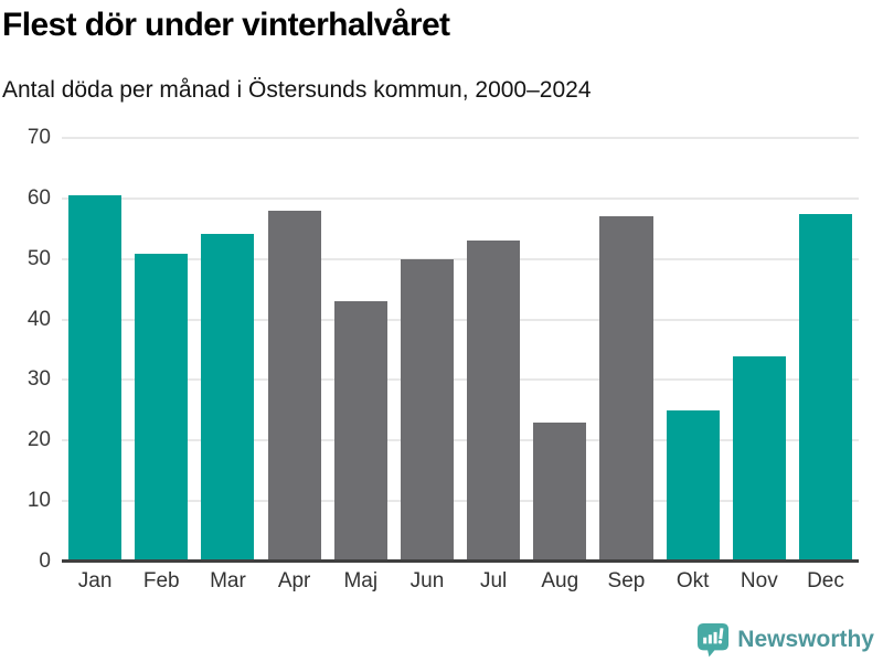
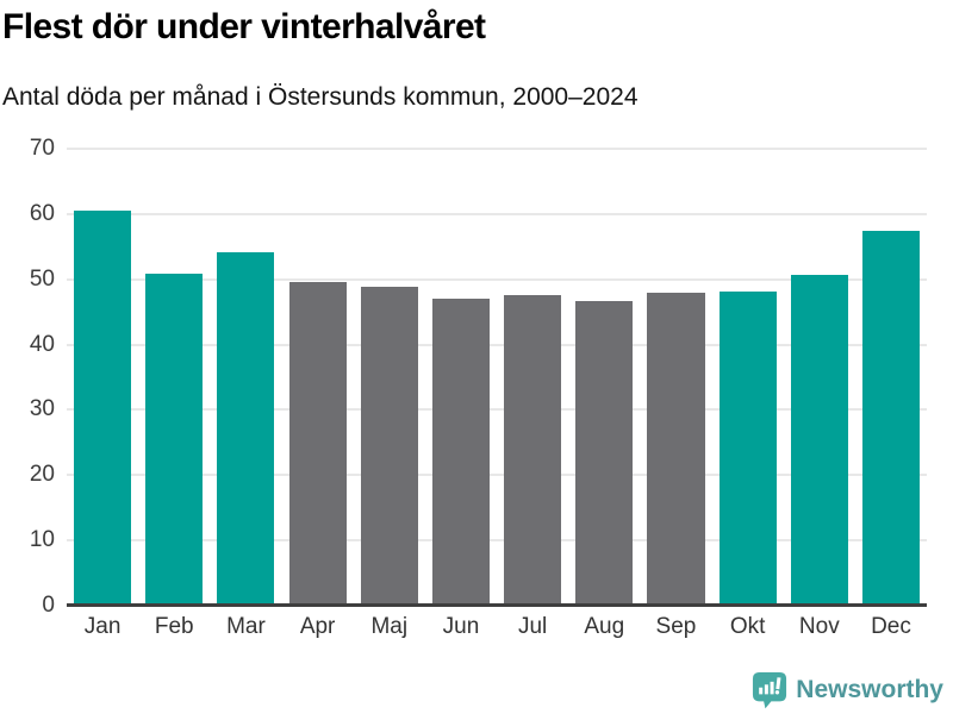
Apr: 58 -> 50
Maj: 43 -> 49
Jun: 50 -> 47
Jul: 53 -> 48
Aug: 23 -> 47
Sep: 57 -> 48
Okt: 25 -> 48
Nov: 34 -> 51
